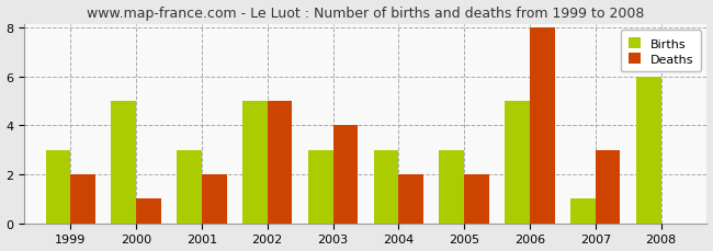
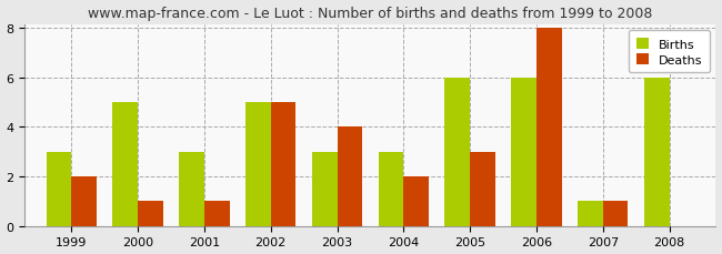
Deaths/2001: 2 -> 1
Births/2005: 3 -> 6
Deaths/2005: 2 -> 3
Births/2006: 5 -> 6
Deaths/2007: 3 -> 1
